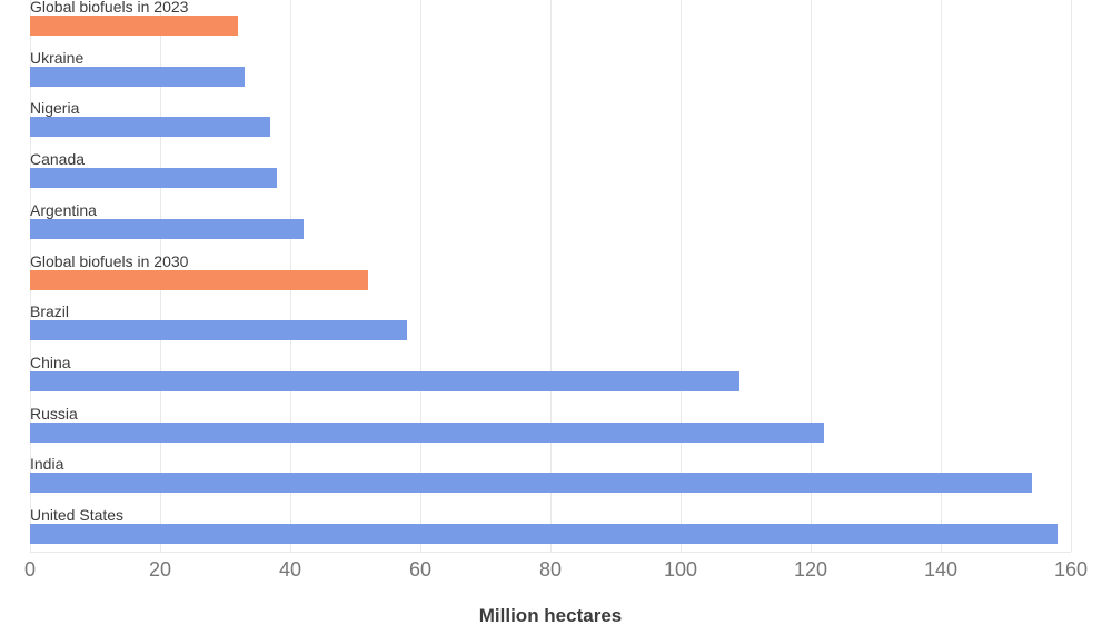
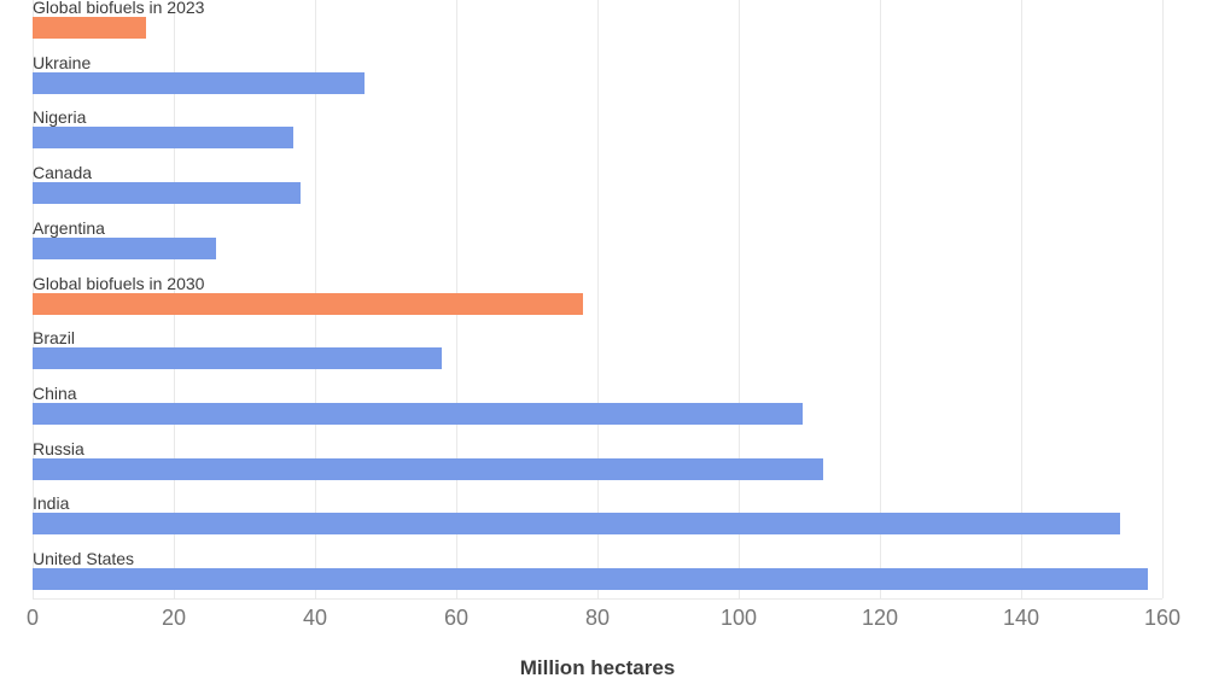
Global biofuels in 2023: 32 -> 16
Ukraine: 33 -> 47
Argentina: 42 -> 26
Global biofuels in 2030: 52 -> 78
Russia: 122 -> 112
